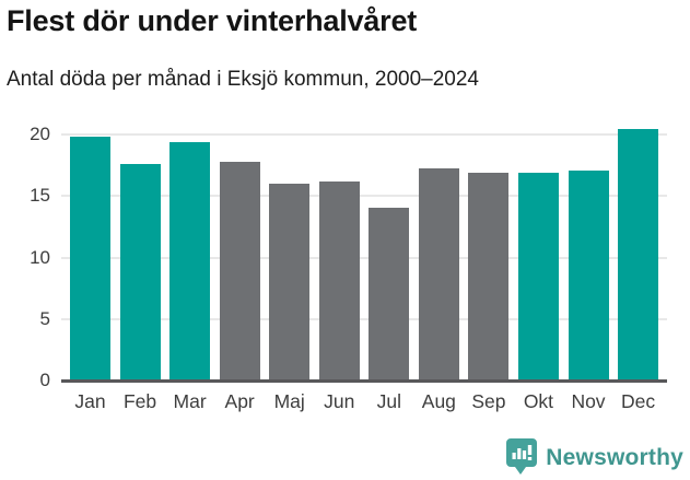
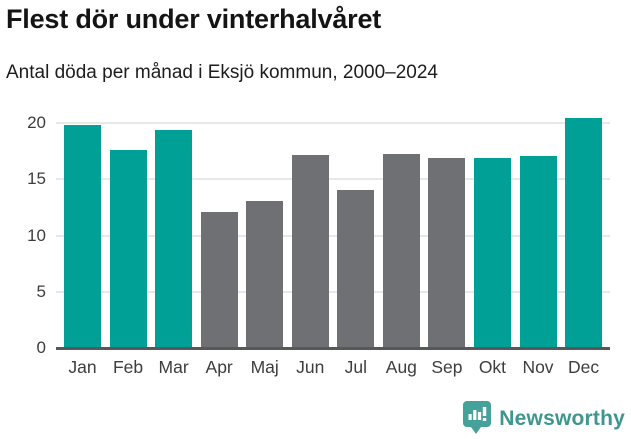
Apr: 17.8 -> 12.1
Maj: 16.0 -> 13.1
Jun: 16.2 -> 17.2
